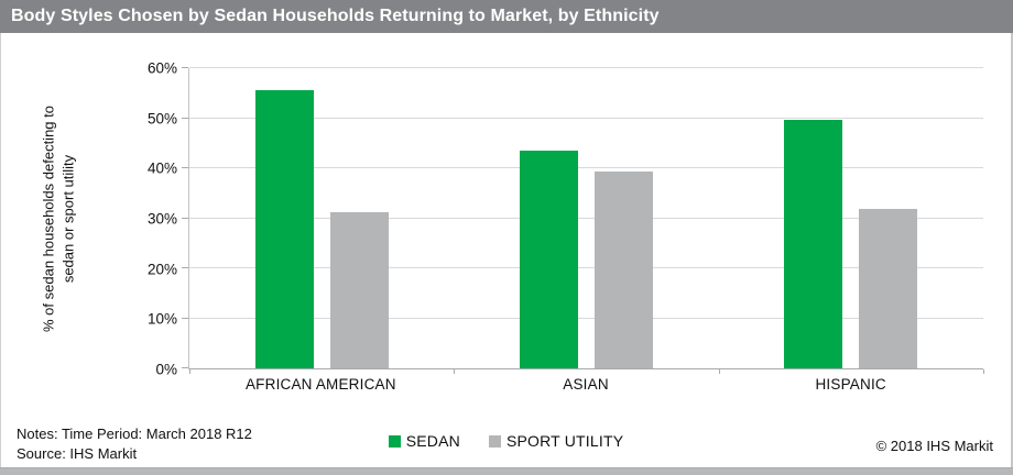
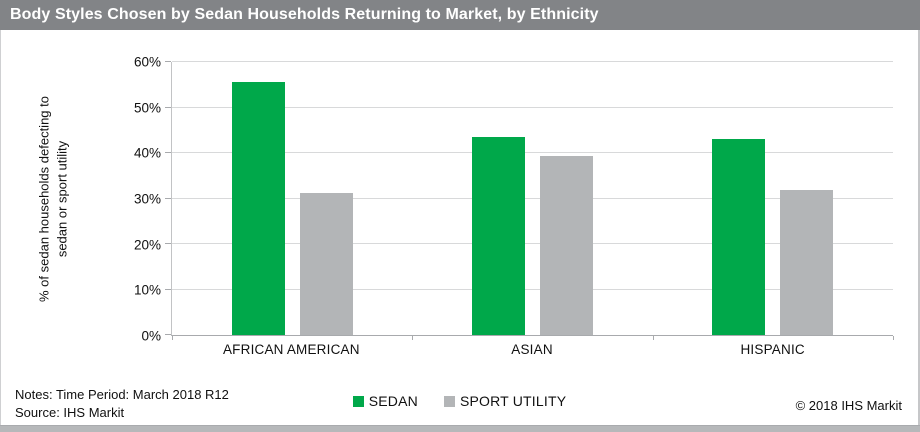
SEDAN/HISPANIC: 50% -> 43%
